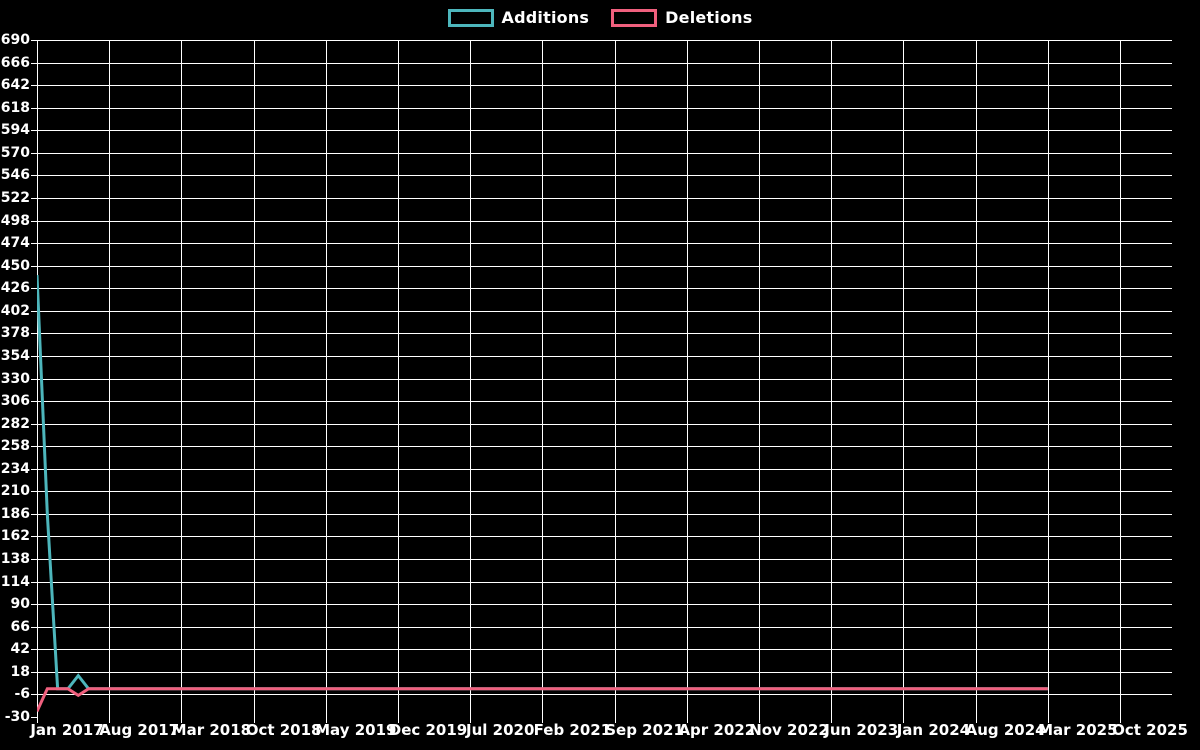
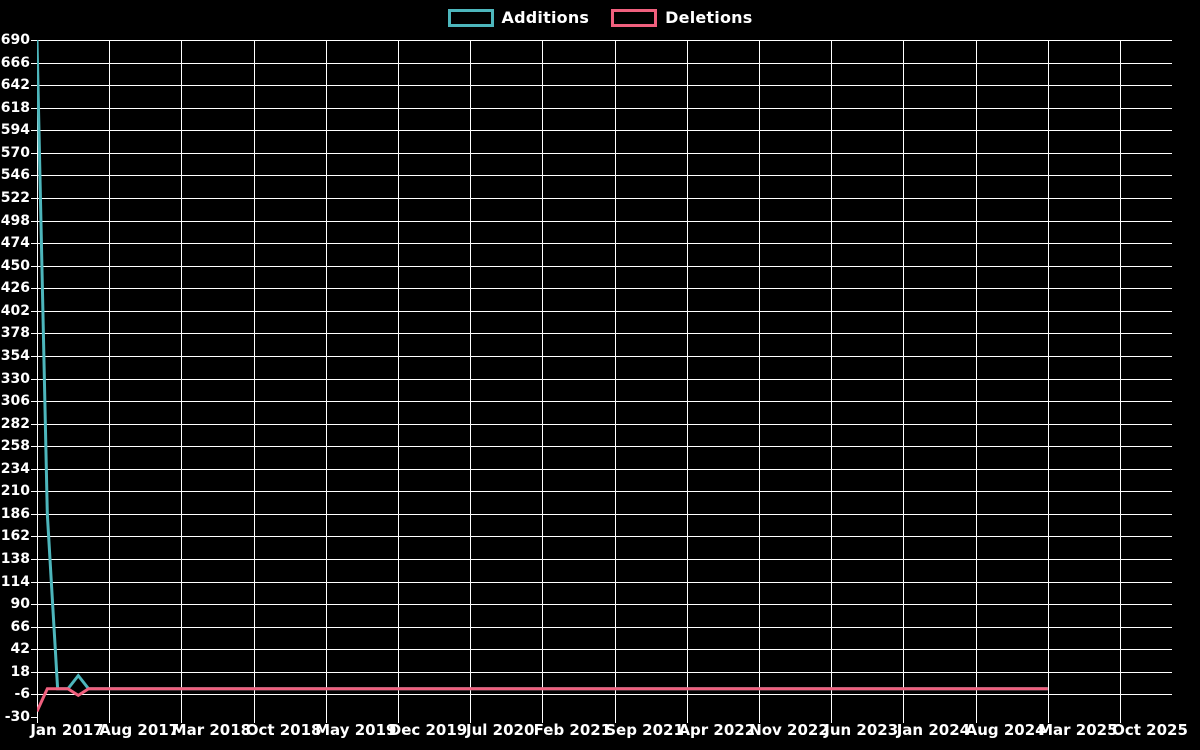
Additions/Jan 2017: 440 -> 690
